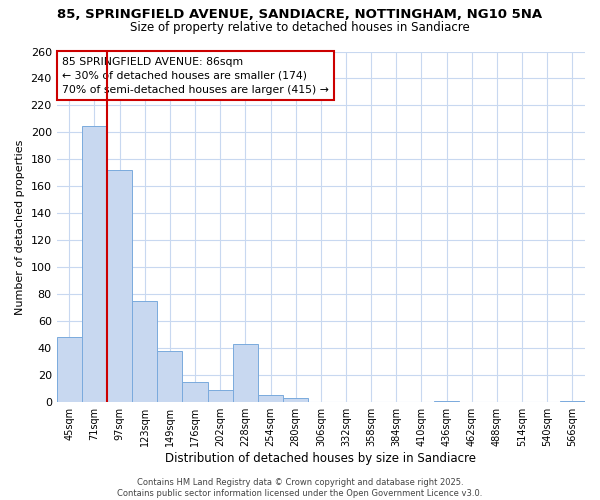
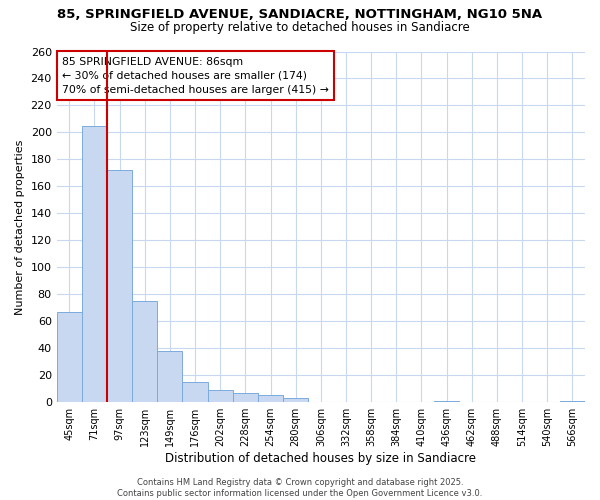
45sqm: 48 -> 67
228sqm: 43 -> 7
